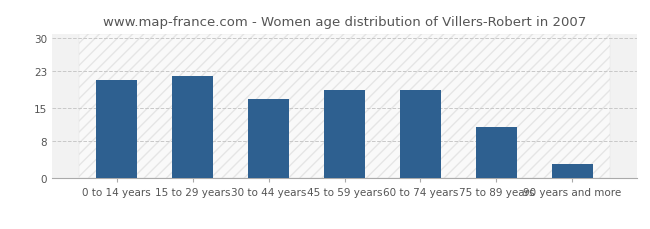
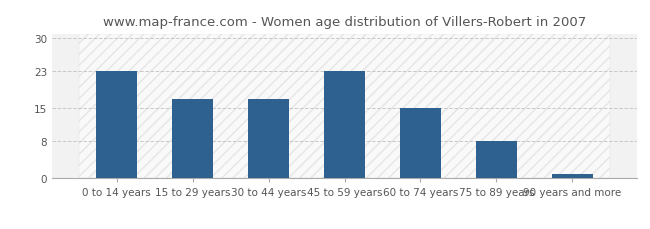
0 to 14 years: 21 -> 23
15 to 29 years: 22 -> 17
45 to 59 years: 19 -> 23
60 to 74 years: 19 -> 15
75 to 89 years: 11 -> 8
90 years and more: 3 -> 1
